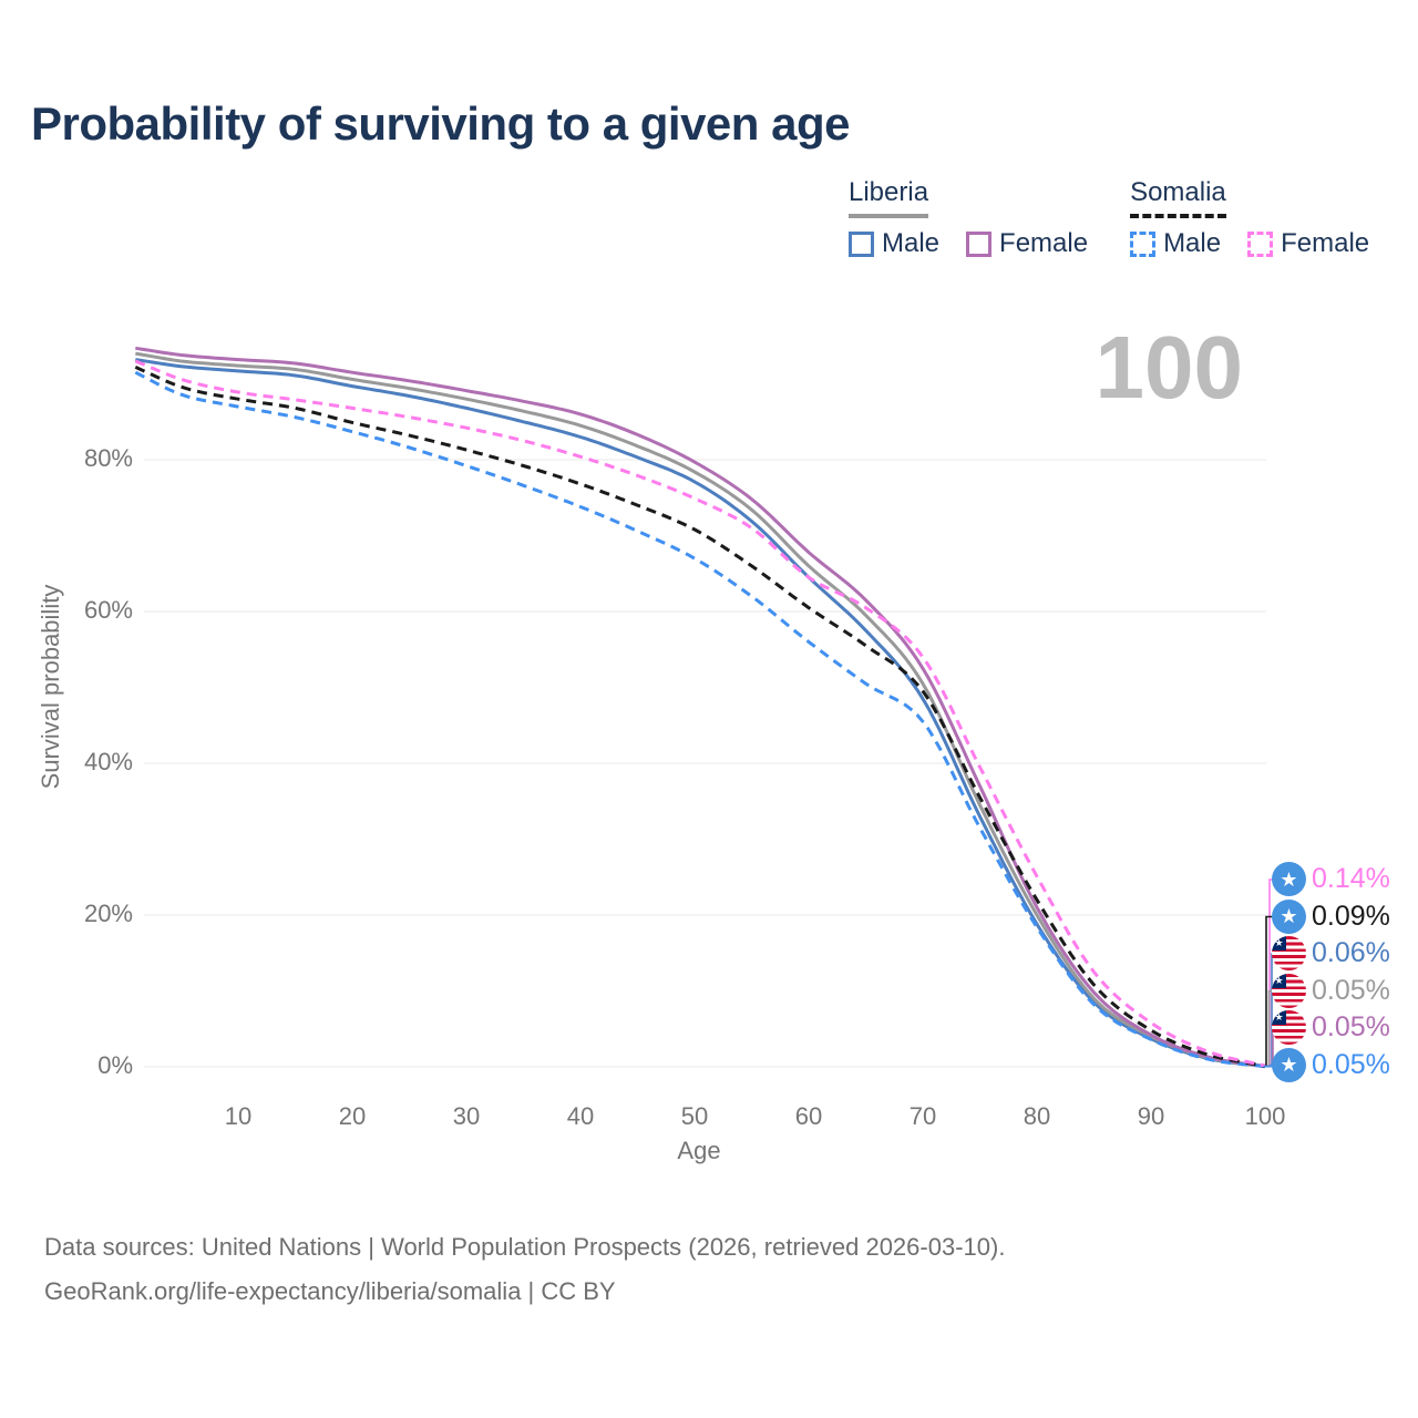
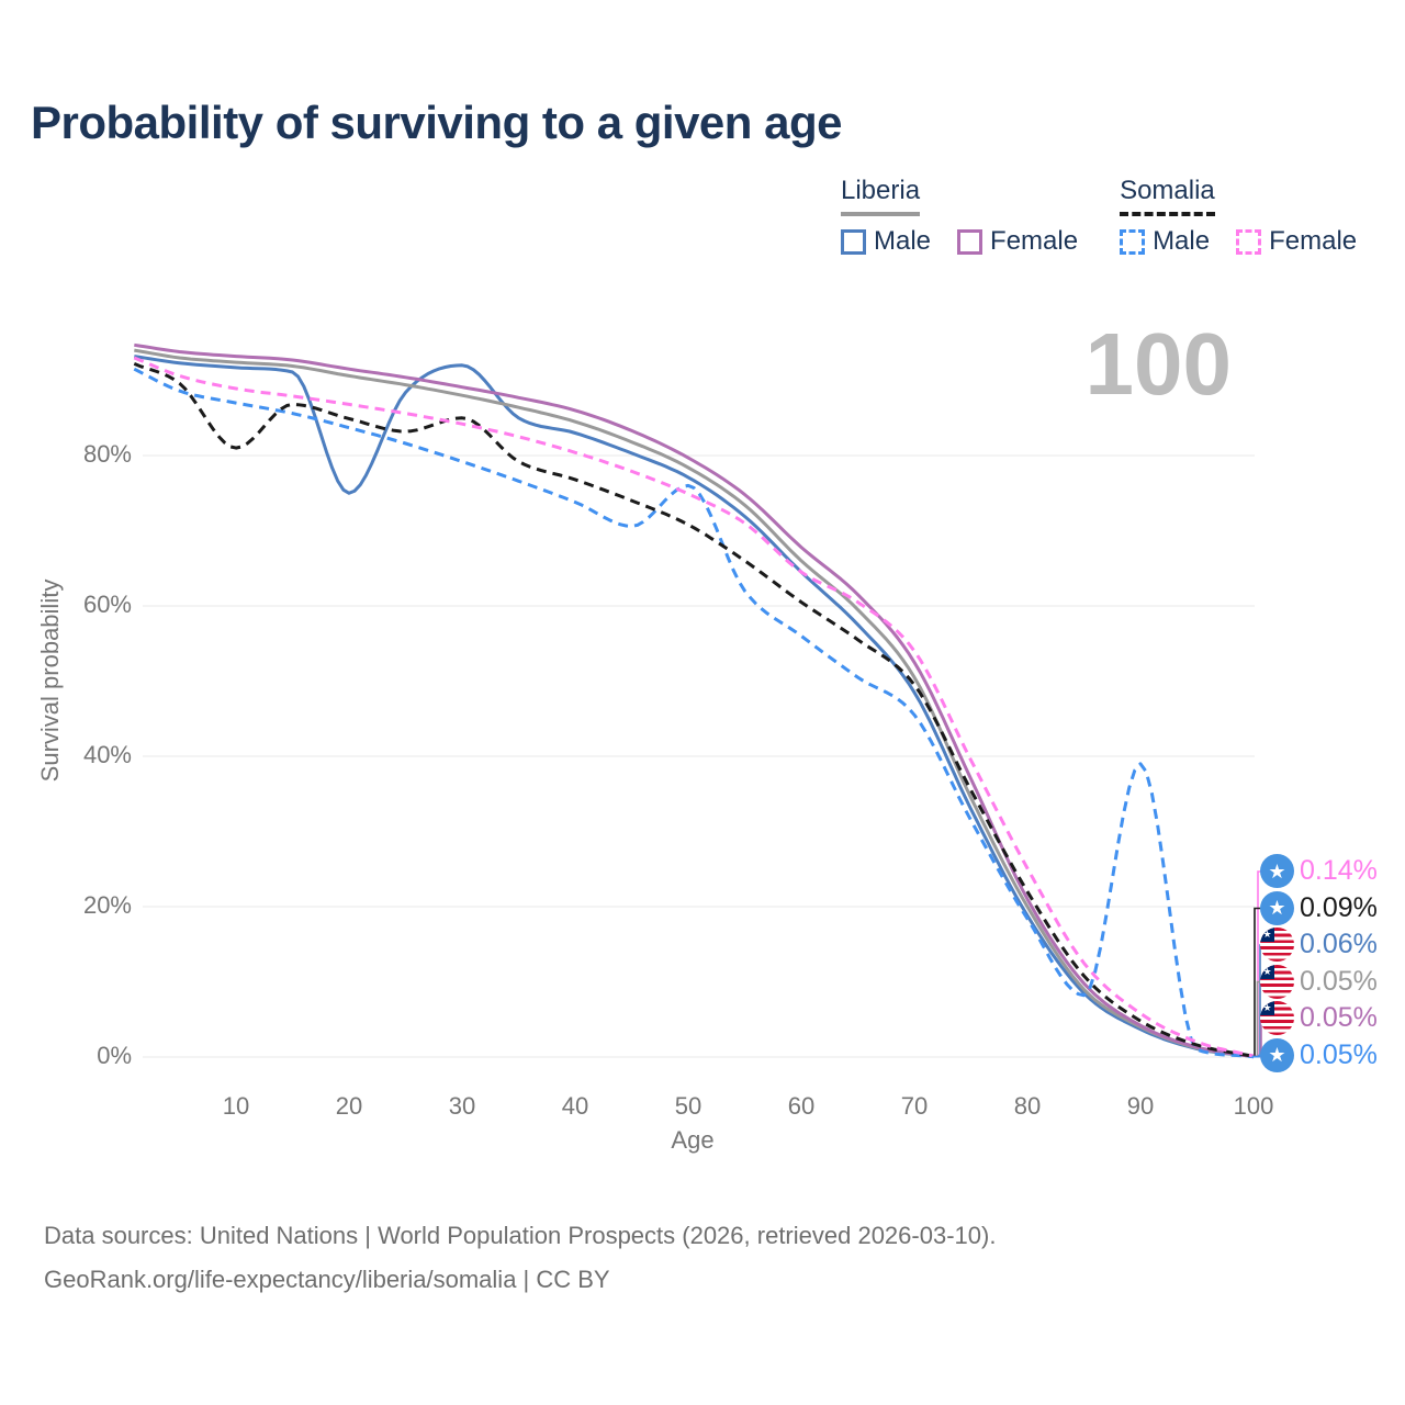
Somalia/10: 88% -> 81%
Liberia Male/20: 90% -> 75%
Liberia Male/30: 87% -> 92%
Somalia/30: 81% -> 85%
Somalia Male/50: 67% -> 76%
Somalia Male/90: 4% -> 39%
